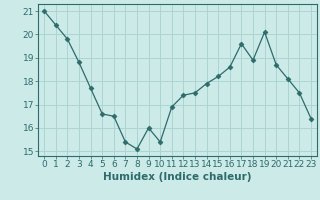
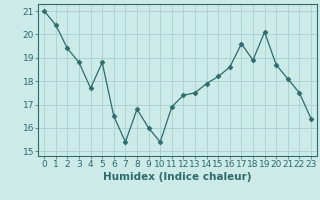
2: 19.8 -> 19.4
5: 16.6 -> 18.8
8: 15.1 -> 16.8
